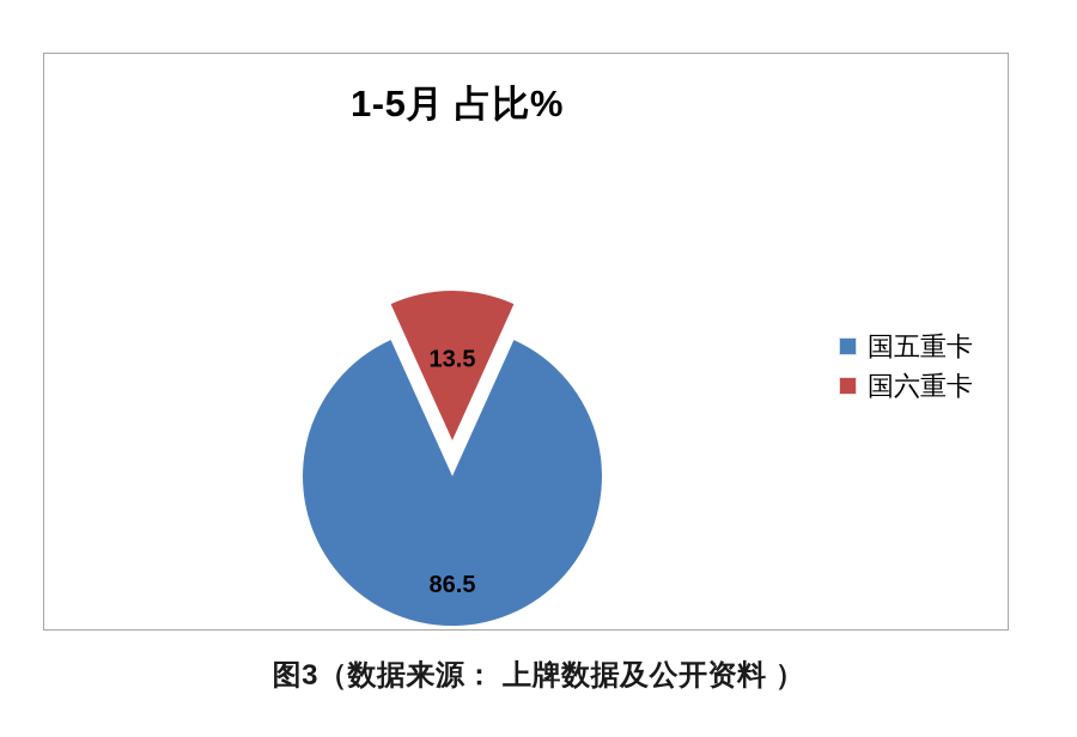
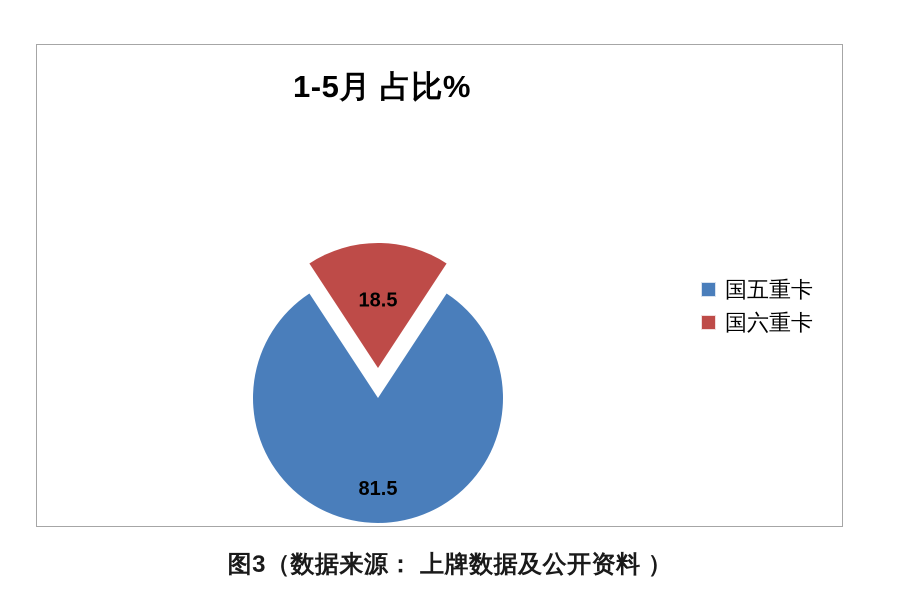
国五重卡: 86.5 -> 81.5
国六重卡: 13.5 -> 18.5
